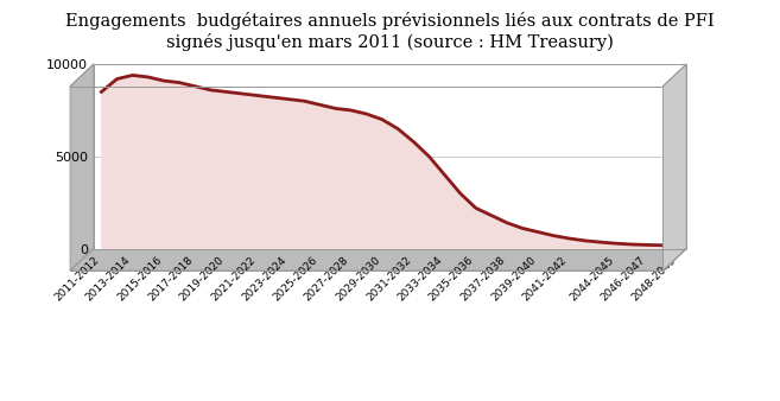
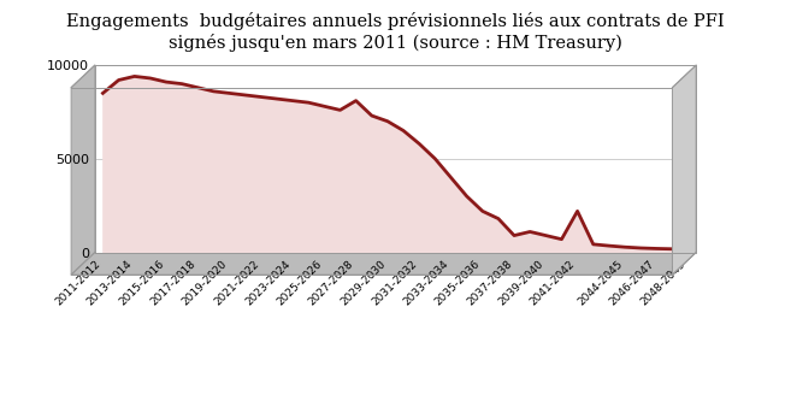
2027-2028: 7500 -> 8100
2037-2038: 1400 -> 900
2041-2042: 600 -> 2200
